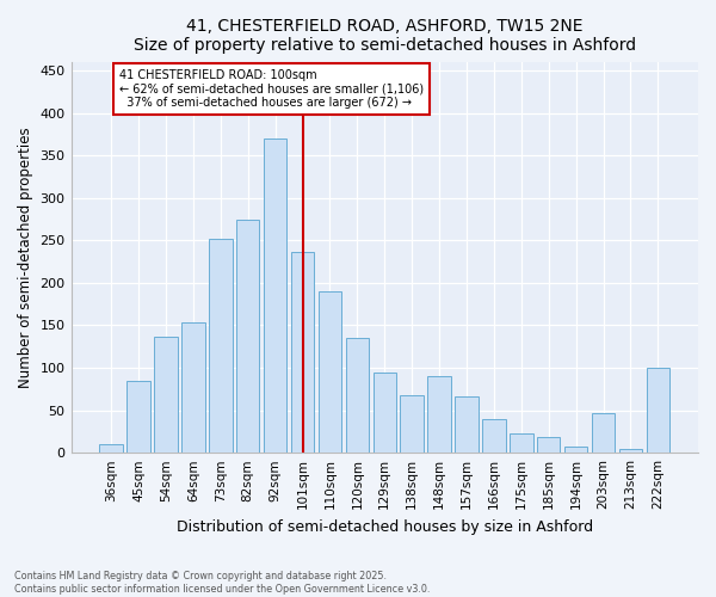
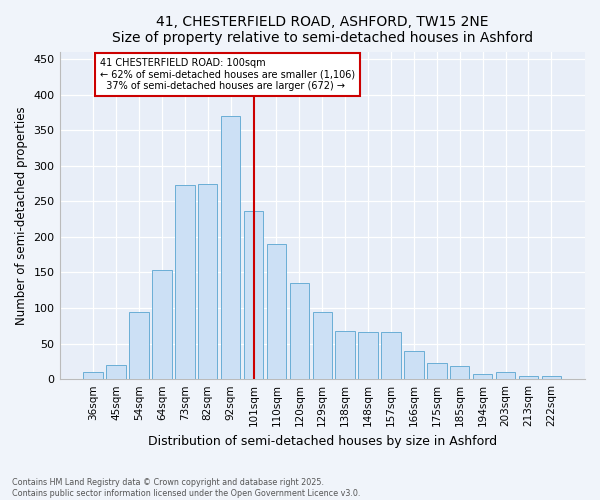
45sqm: 84 -> 20
54sqm: 136 -> 95
73sqm: 252 -> 273
148sqm: 90 -> 67
203sqm: 46 -> 10
222sqm: 100 -> 5
